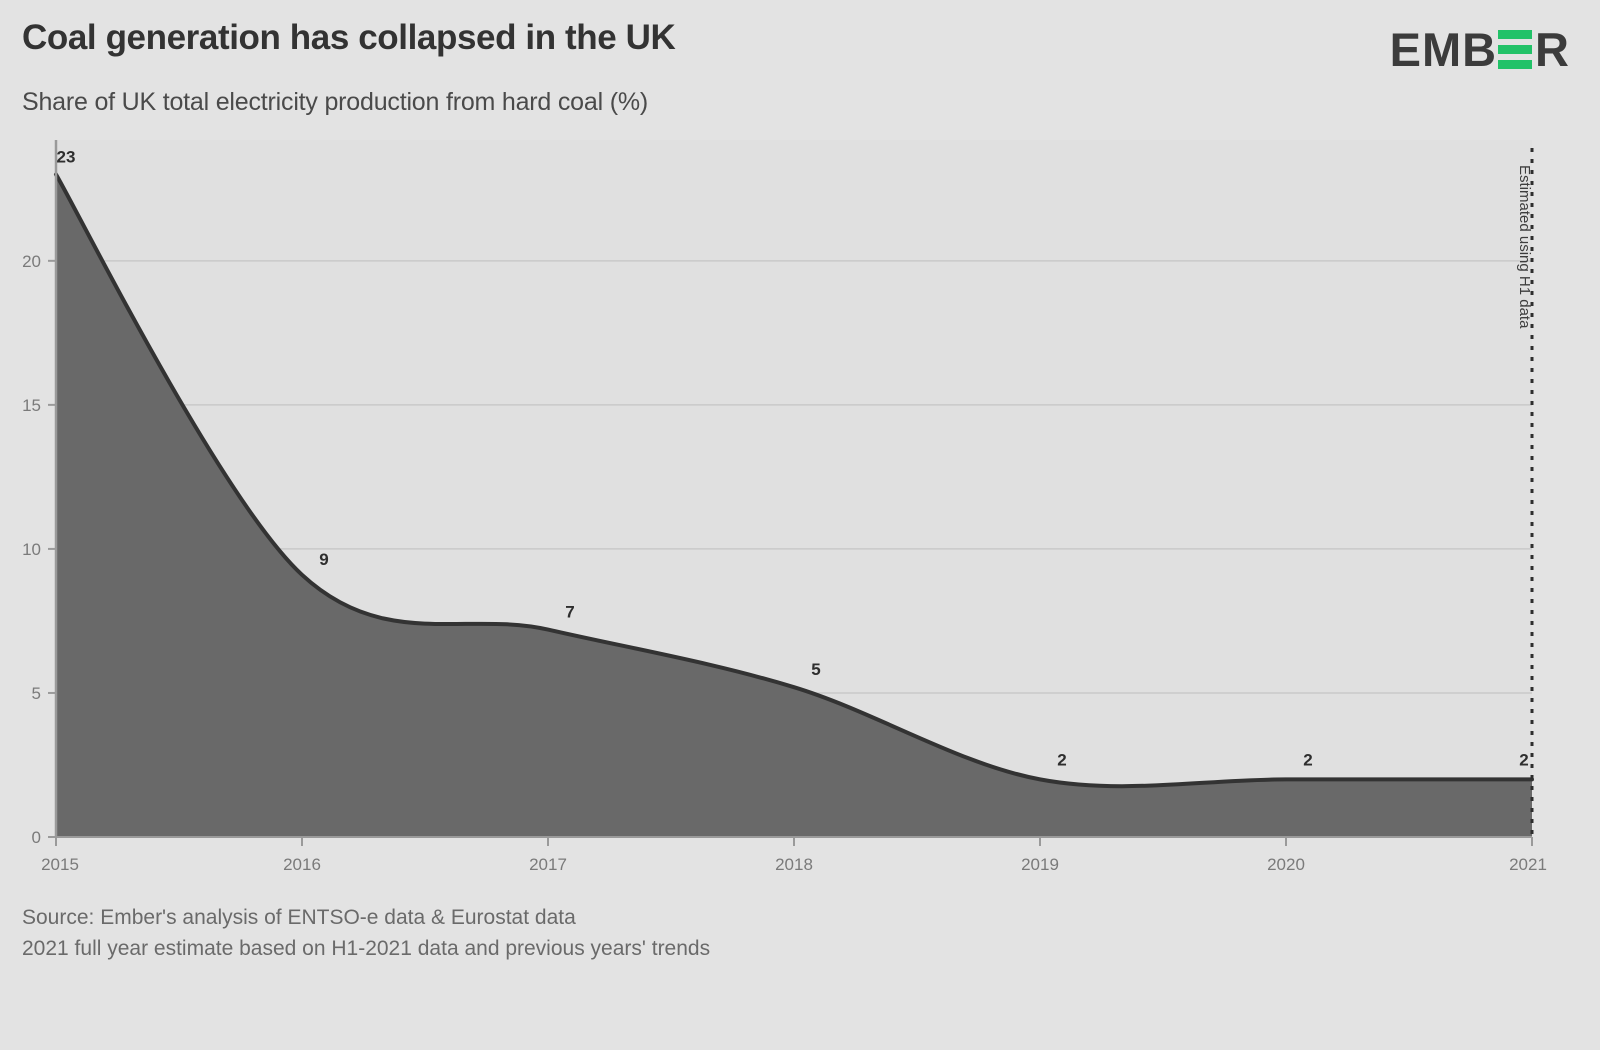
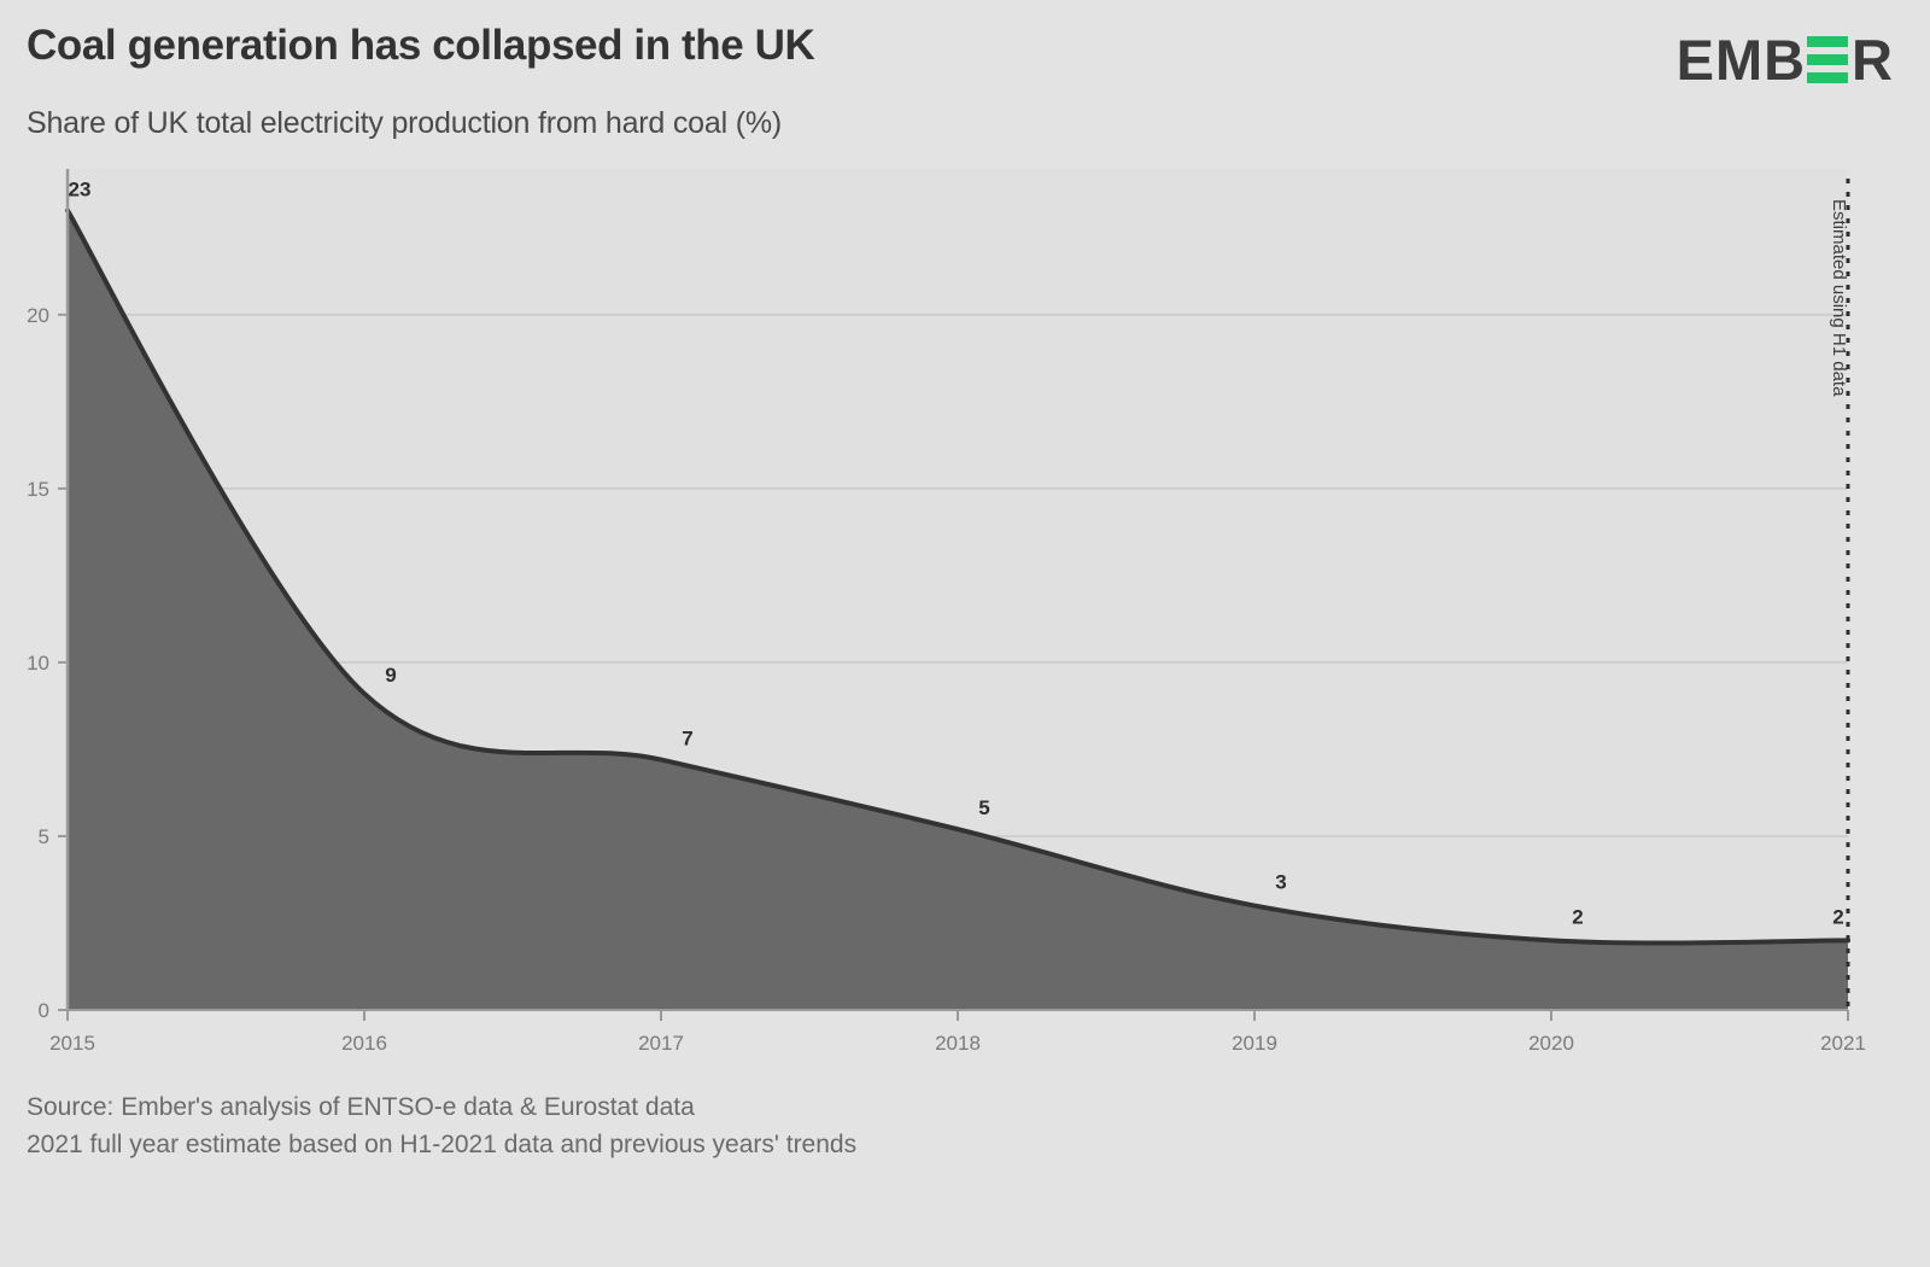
2019: 2 -> 3
